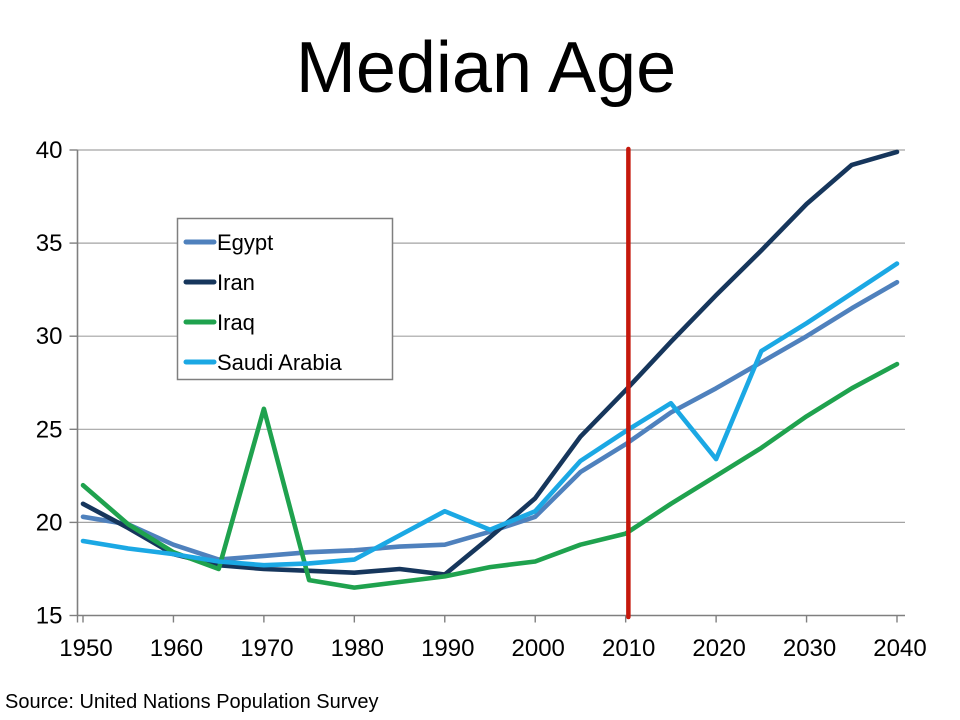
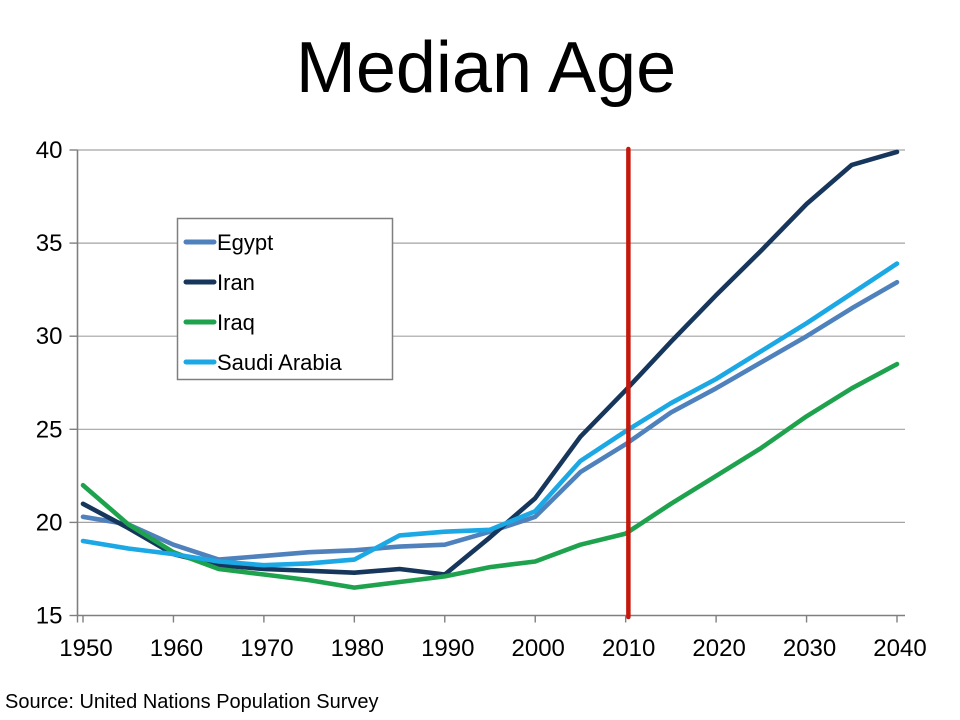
Iraq/1970: 26.1 -> 17.2
Saudi Arabia/1990: 20.6 -> 19.5
Saudi Arabia/2020: 23.4 -> 27.7
